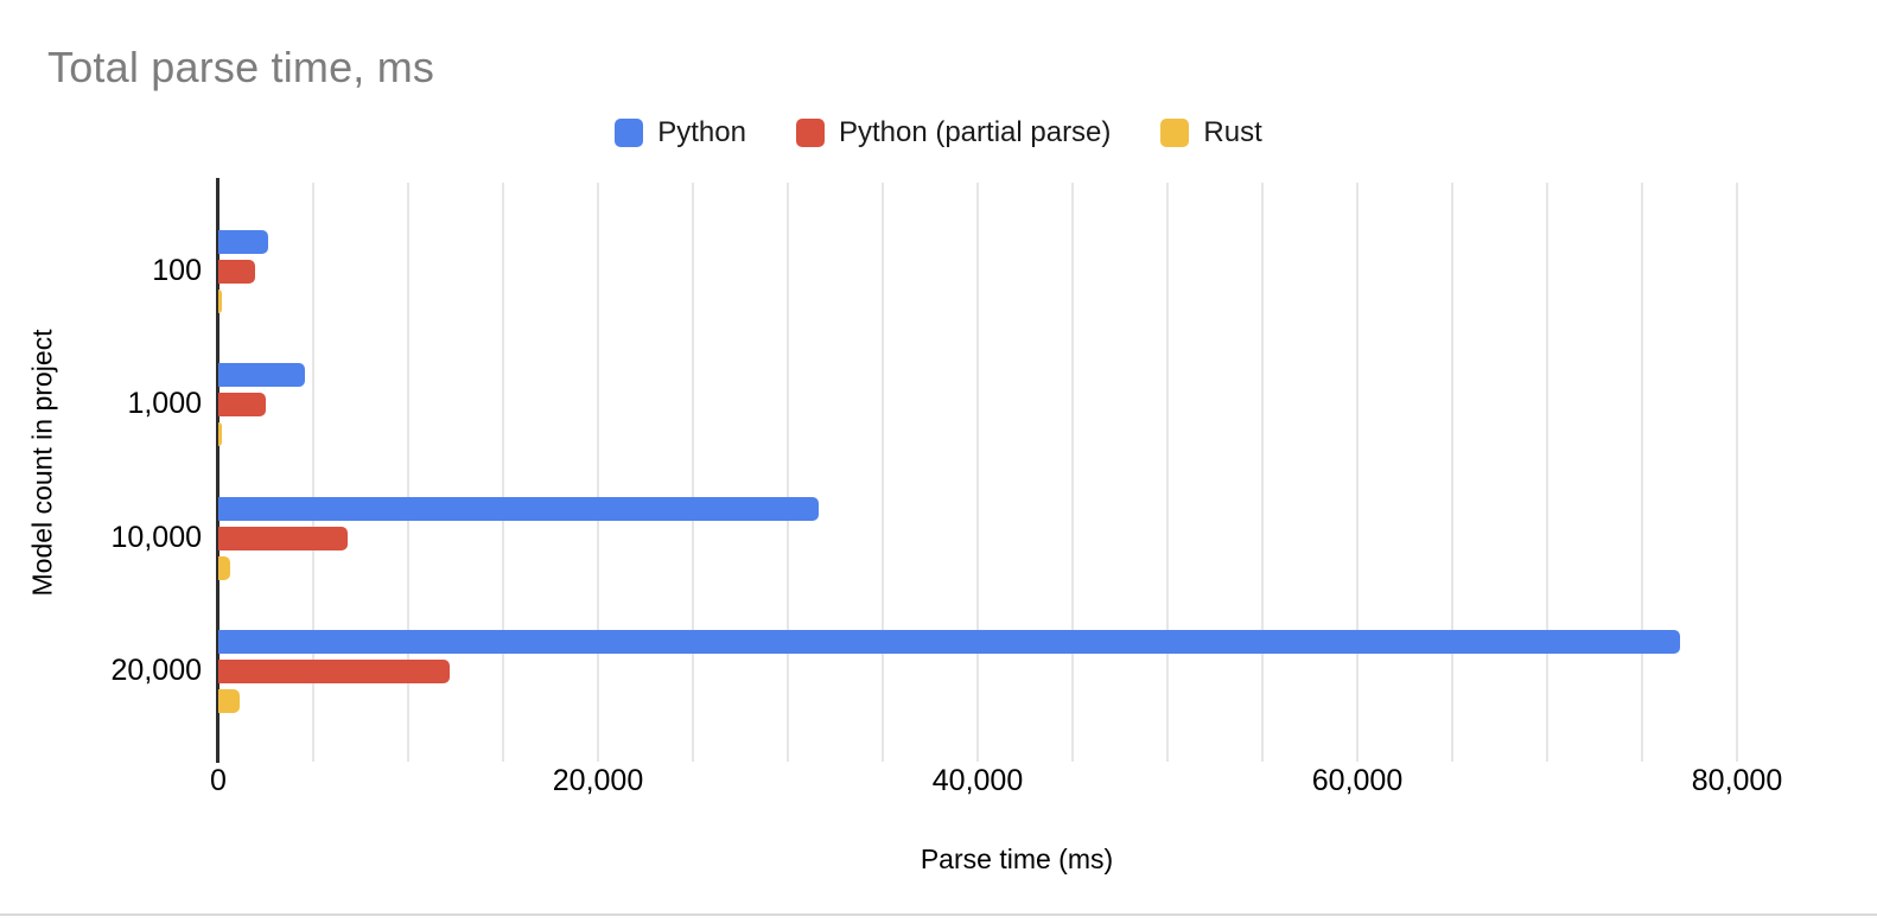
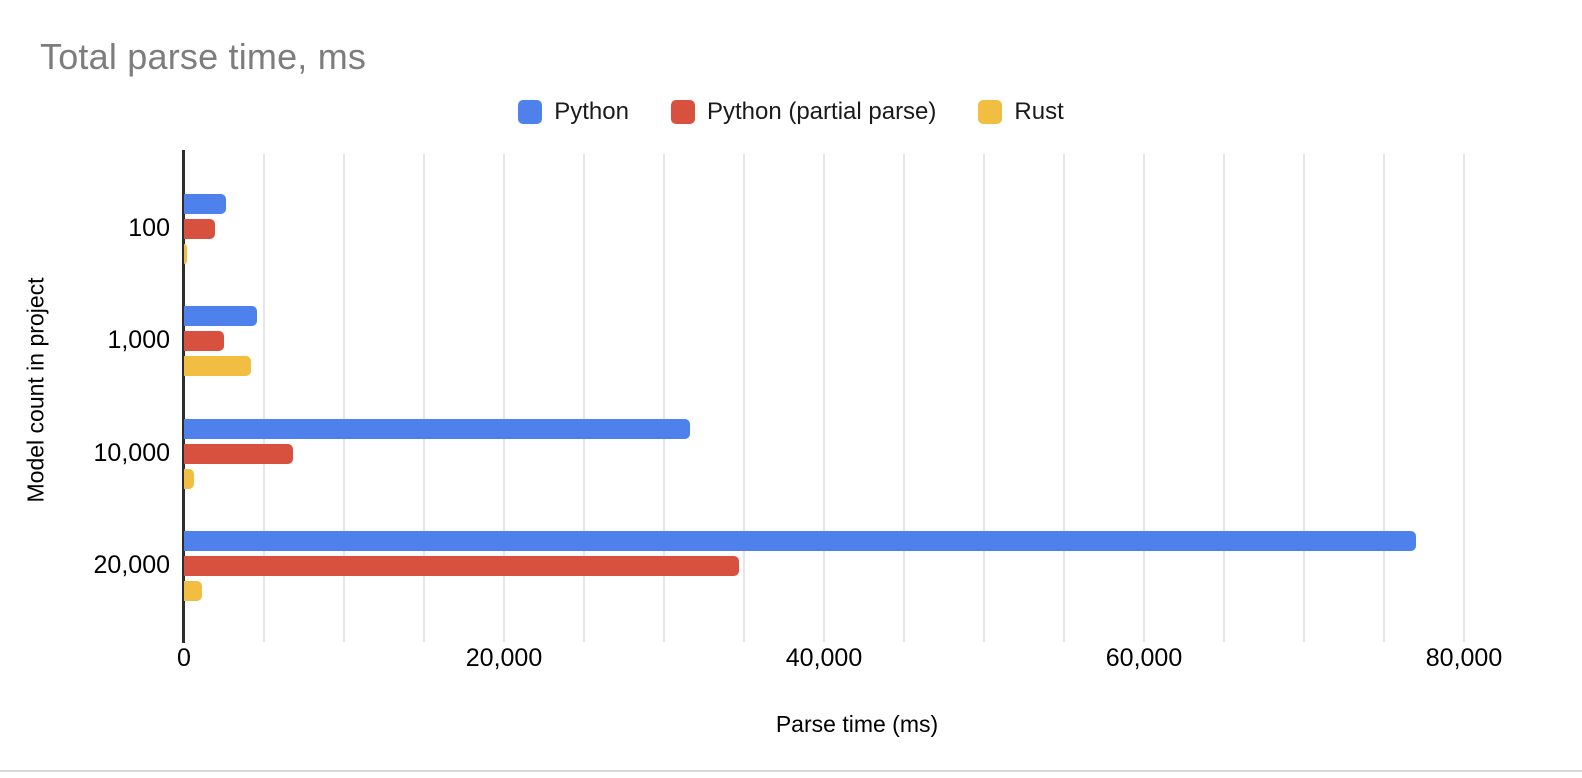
Rust/1,000: 200 -> 4200
Python (partial parse)/20,000: 12200 -> 34700
